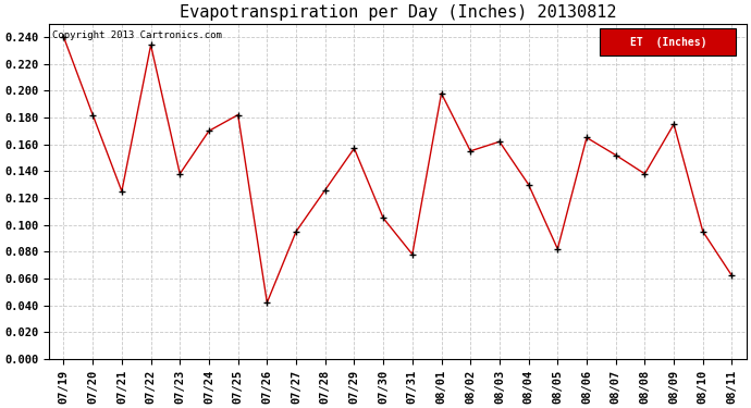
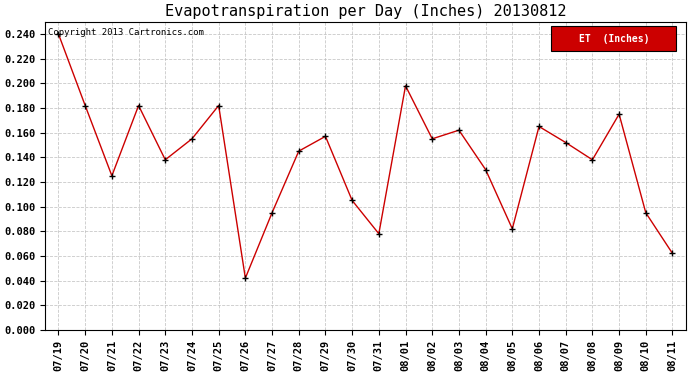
07/22: 0.234 -> 0.182
07/24: 0.170 -> 0.155
07/28: 0.126 -> 0.145
